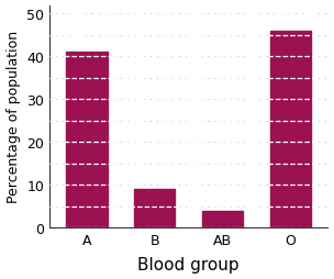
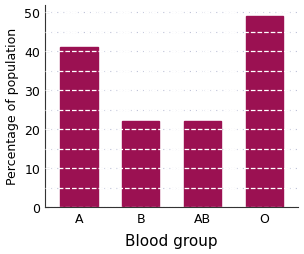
B: 9 -> 22
AB: 4 -> 22
O: 46 -> 49
